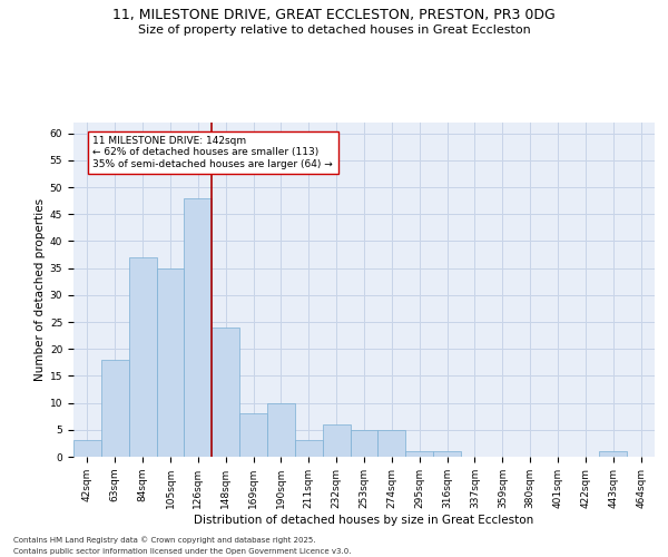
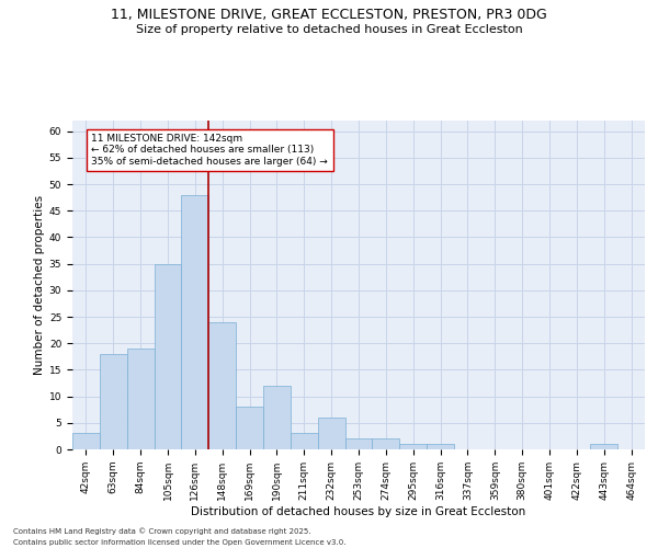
84sqm: 37 -> 19
190sqm: 10 -> 12
253sqm: 5 -> 2
274sqm: 5 -> 2
